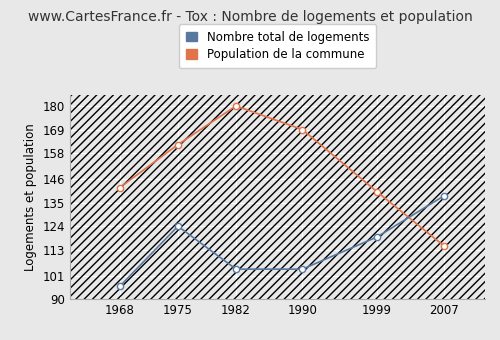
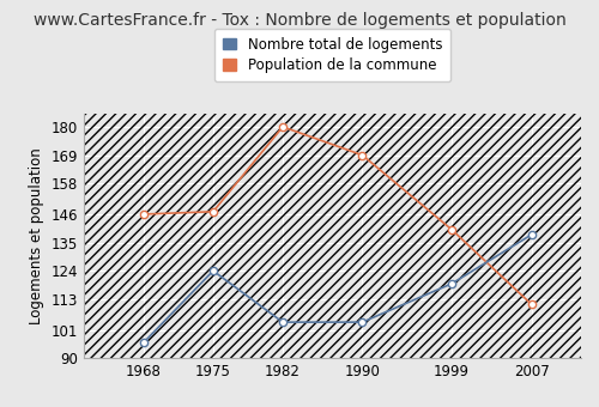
Population de la commune/1968: 142 -> 146
Population de la commune/1975: 162 -> 147
Population de la commune/2007: 115 -> 111
